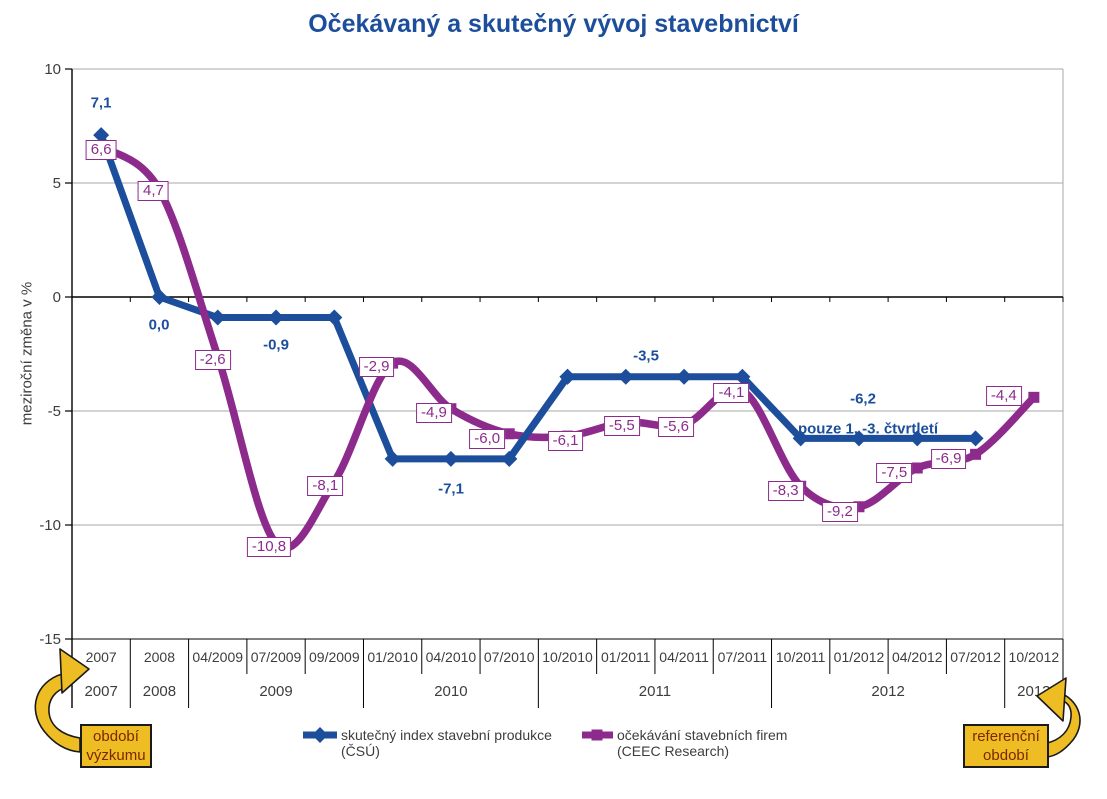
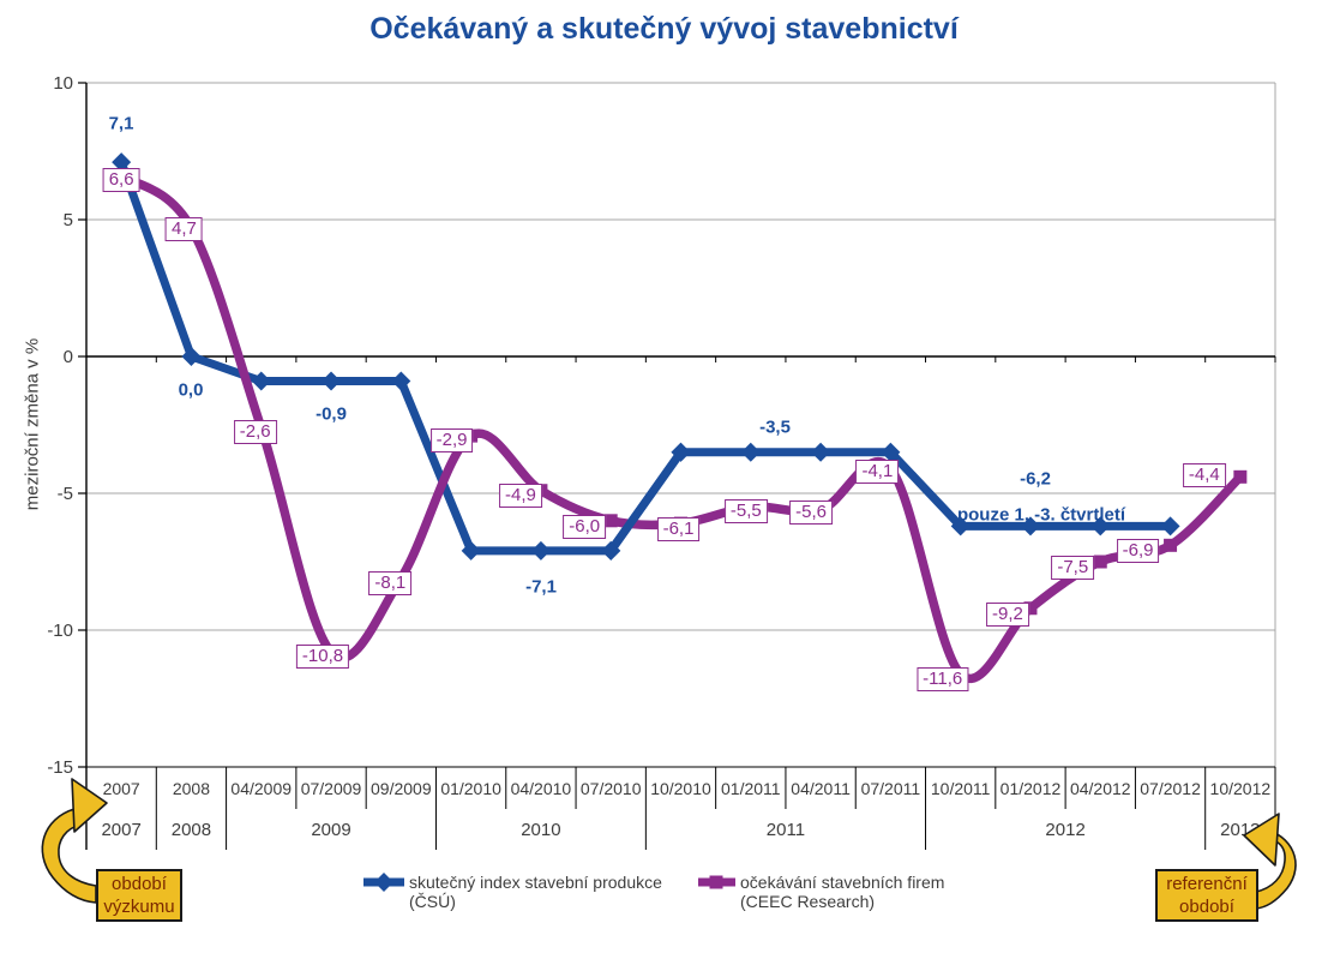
očekávání stavebních firem (CEEC Research)/10/2011: -8,3 -> -11,6
